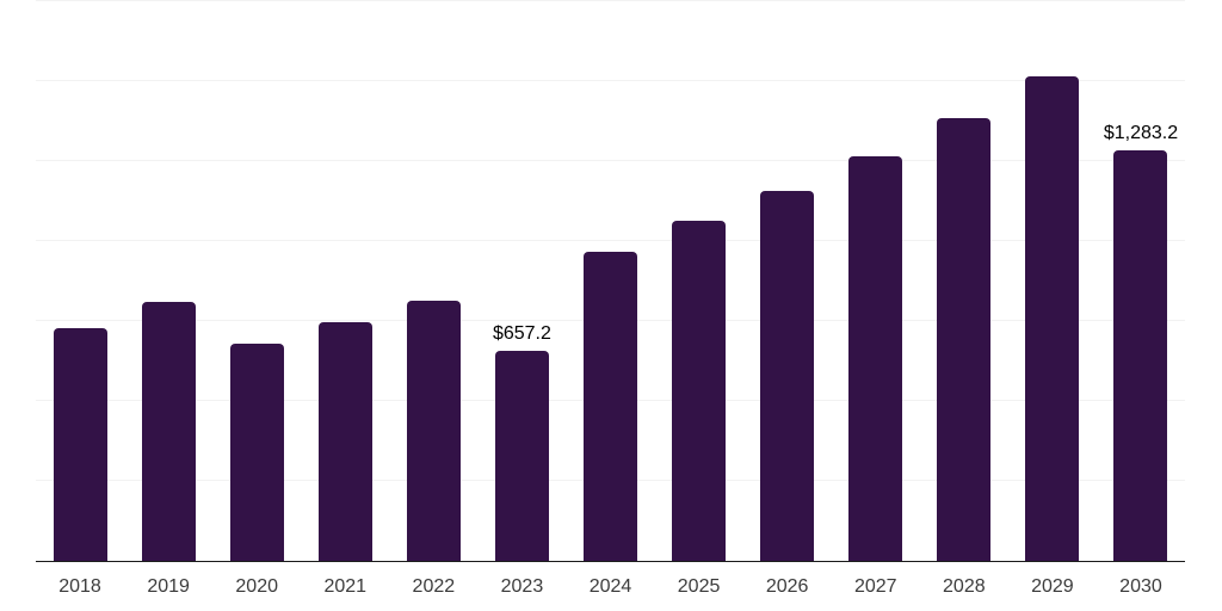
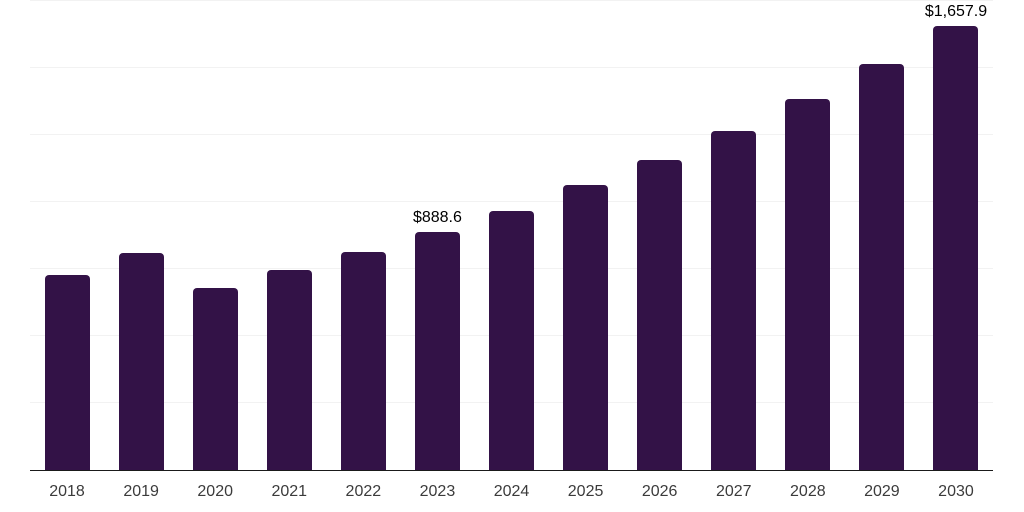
2023: $657.2 -> $888.6
2030: $1,283.2 -> $1,657.9
